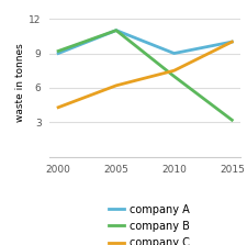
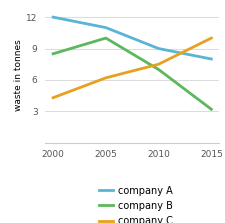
company A/2000: 9 -> 12
company B/2000: 9.2 -> 8.5
company B/2005: 11.0 -> 10.0
company A/2015: 10 -> 8
